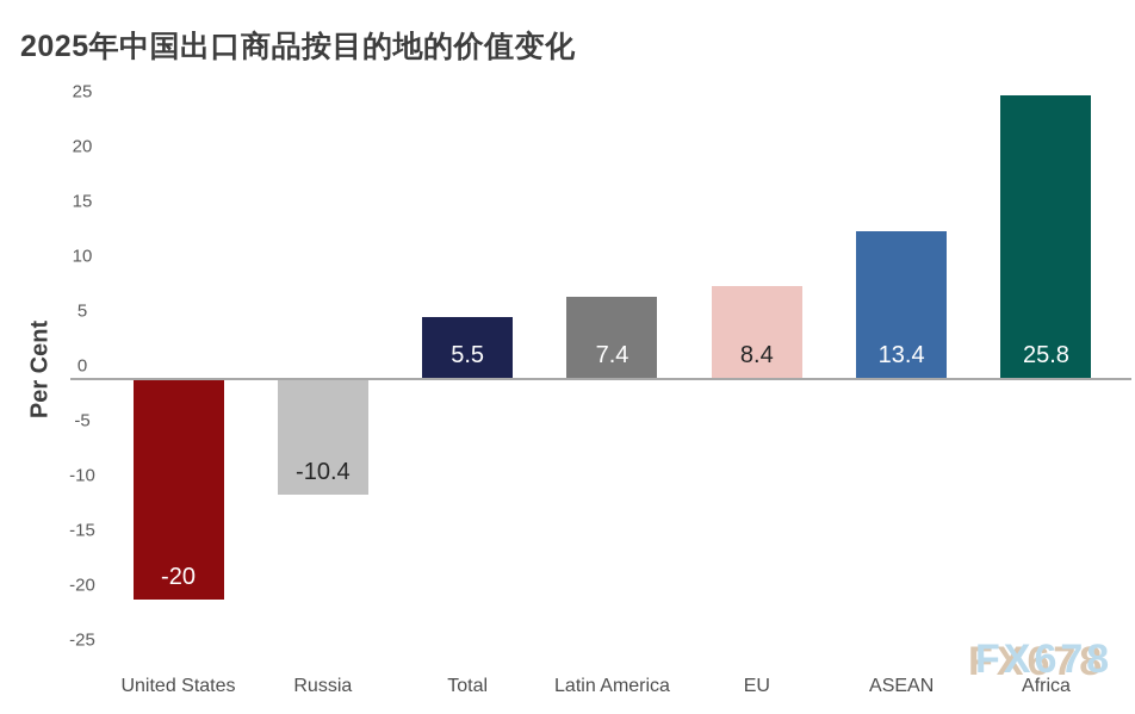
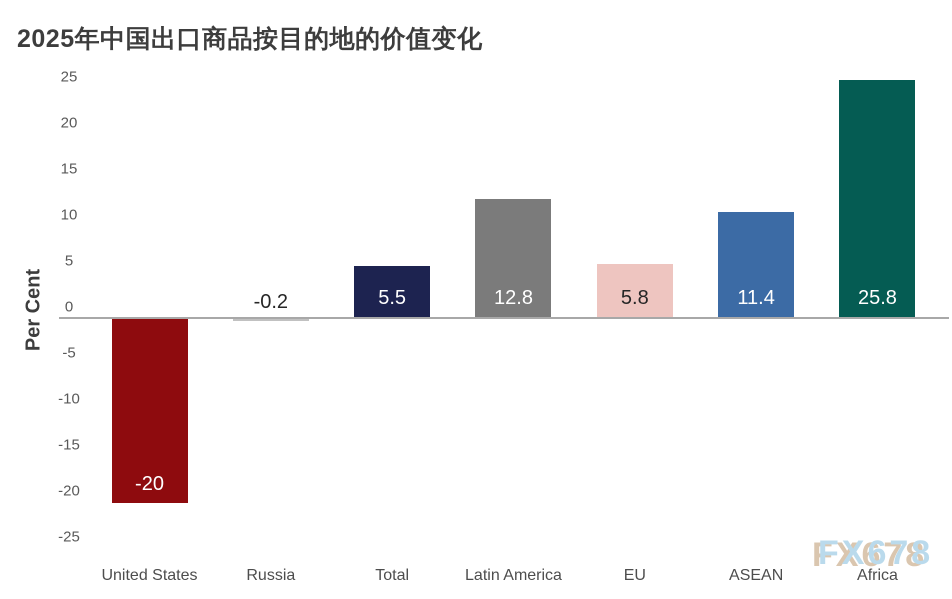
Russia: -10.4 -> -0.2
Latin America: 7.4 -> 12.8
EU: 8.4 -> 5.8
ASEAN: 13.4 -> 11.4
